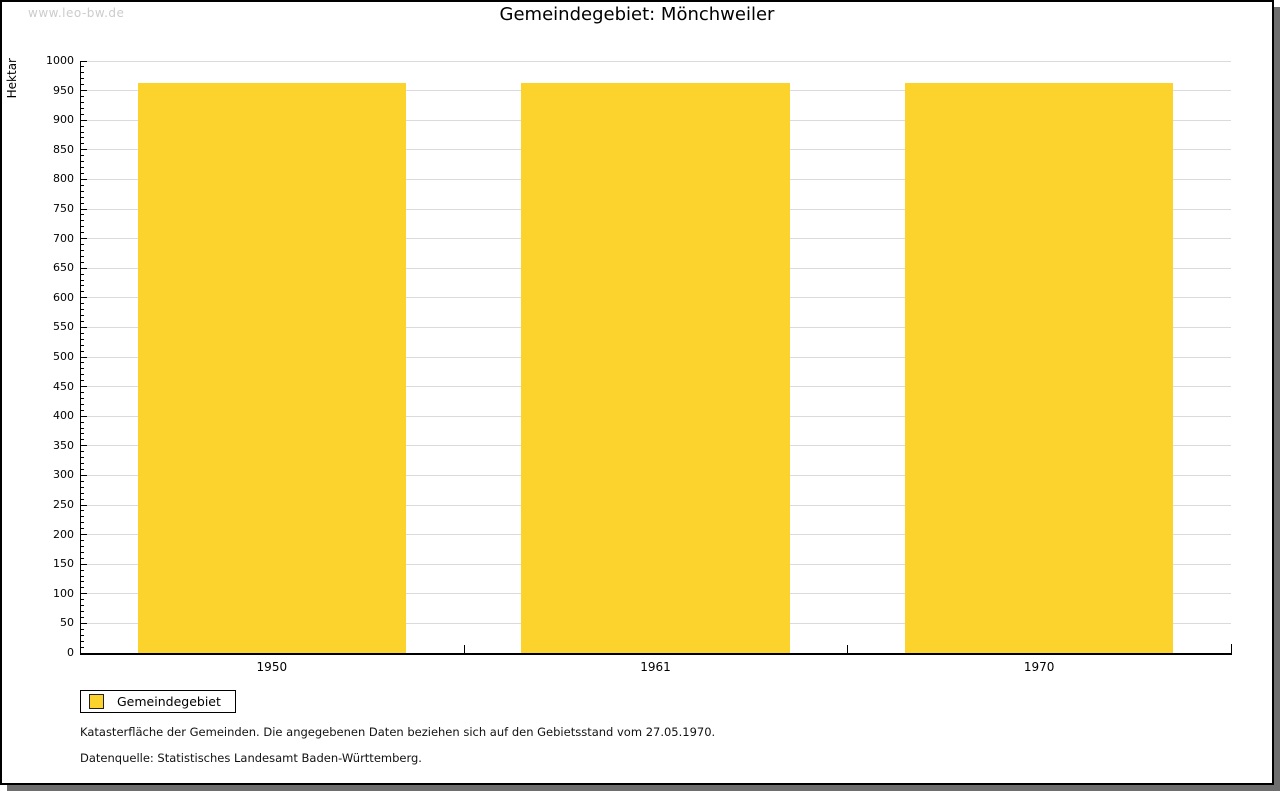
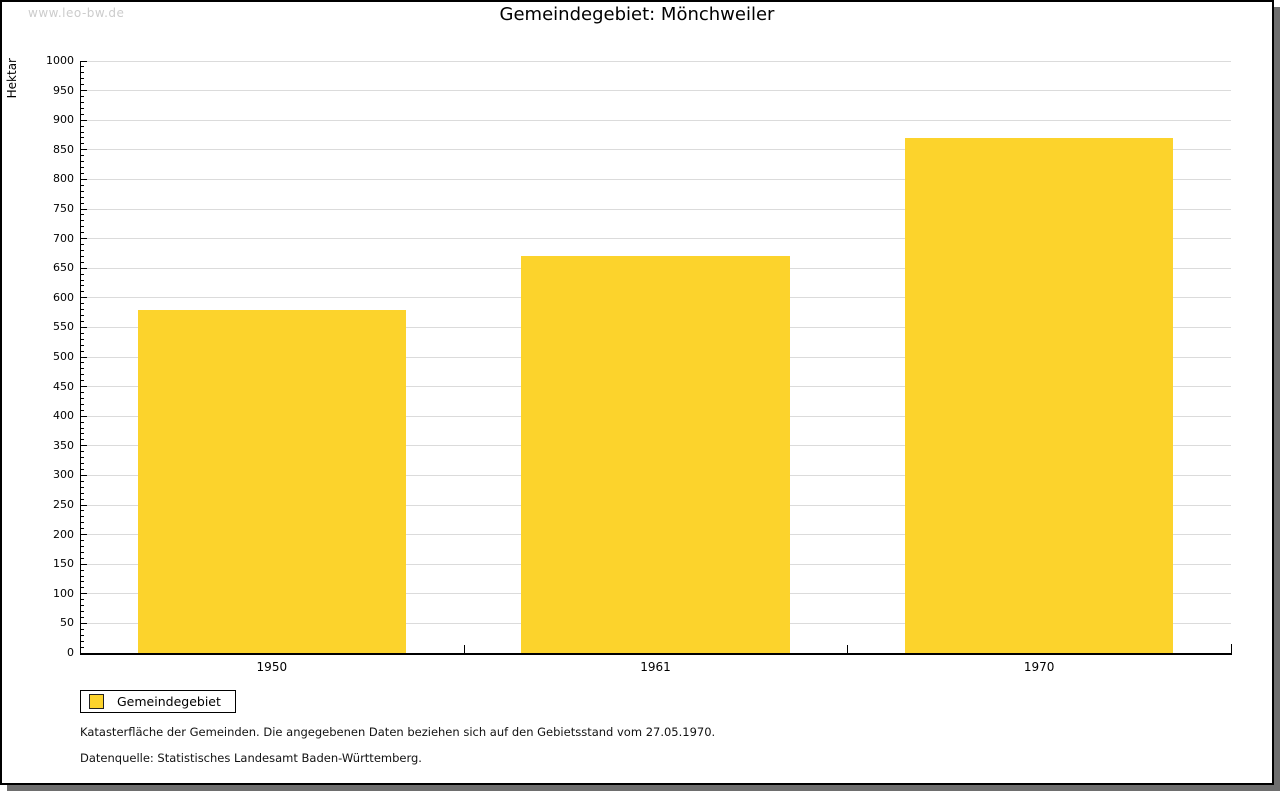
1950: 960 -> 580
1961: 960 -> 670
1970: 960 -> 870
